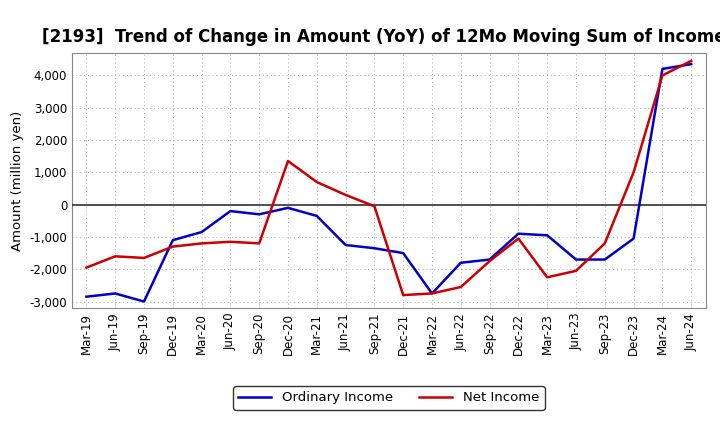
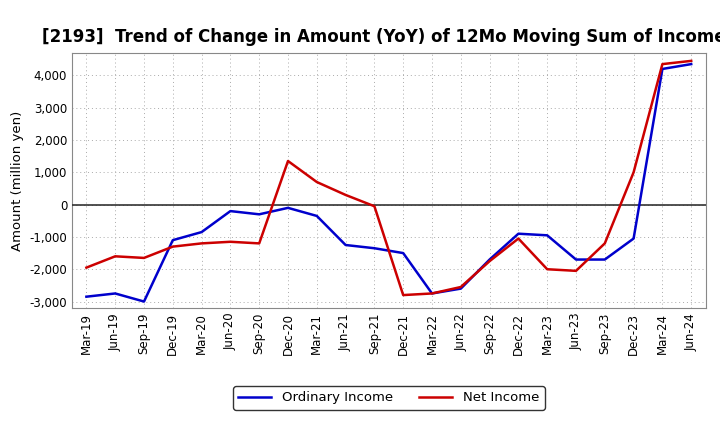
Ordinary Income/Jun-22: -1,800 -> -2,600
Net Income/Mar-23: -2,250 -> -2,000
Net Income/Mar-24: 4,000 -> 4,350
